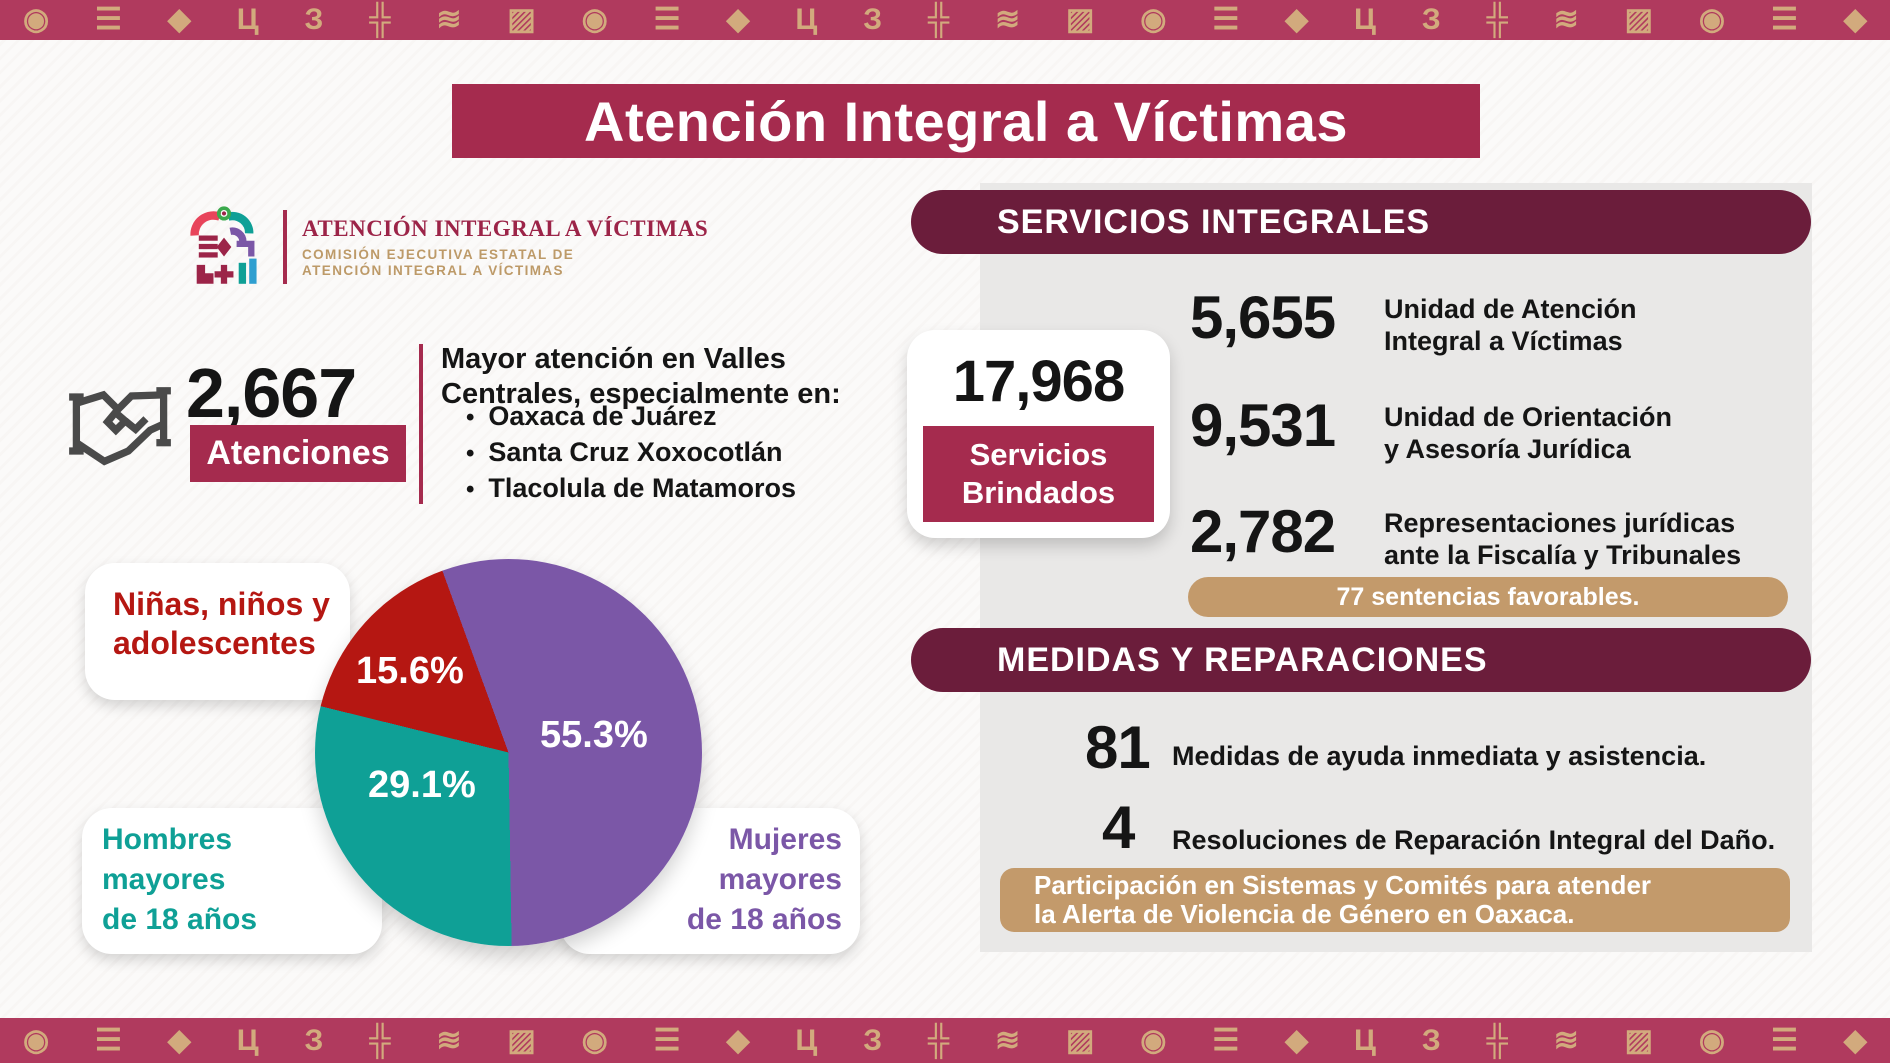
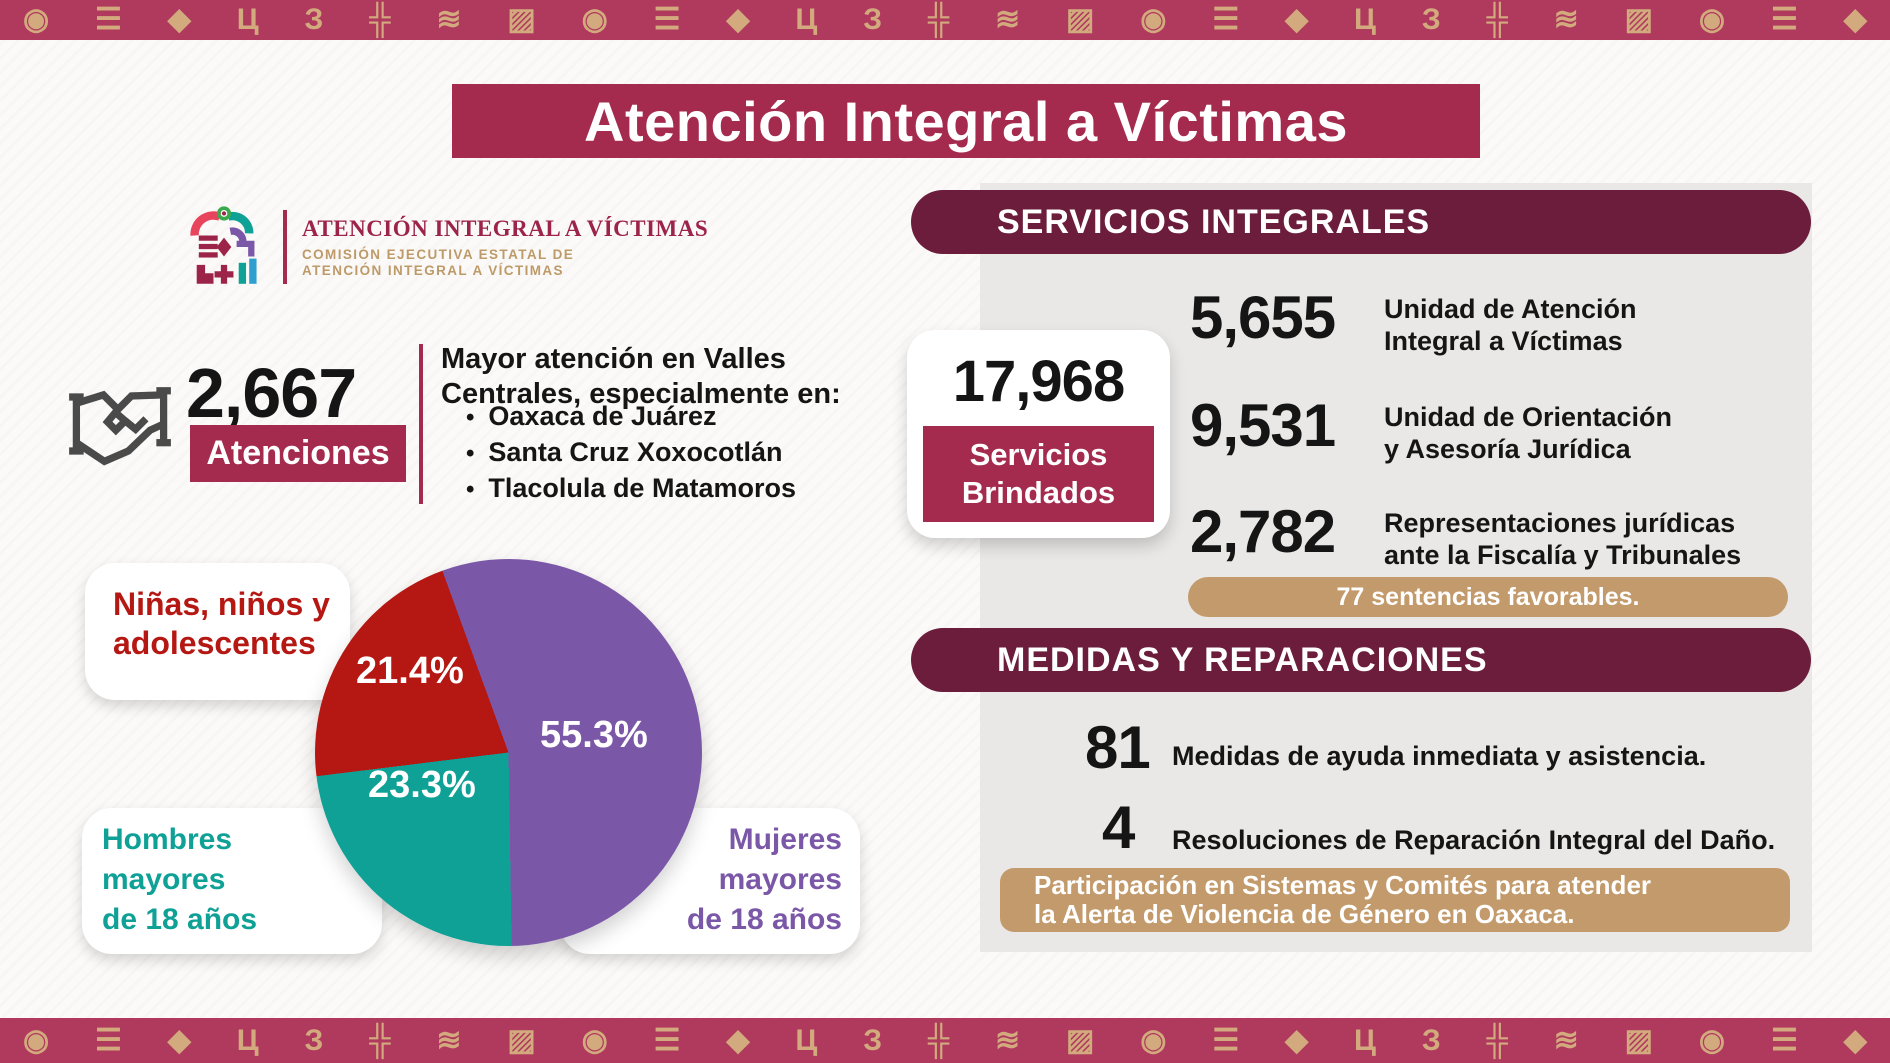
Hombres mayores de 18 años: 29.1% -> 23.3%
Niñas, niños y adolescentes: 15.6% -> 21.4%
